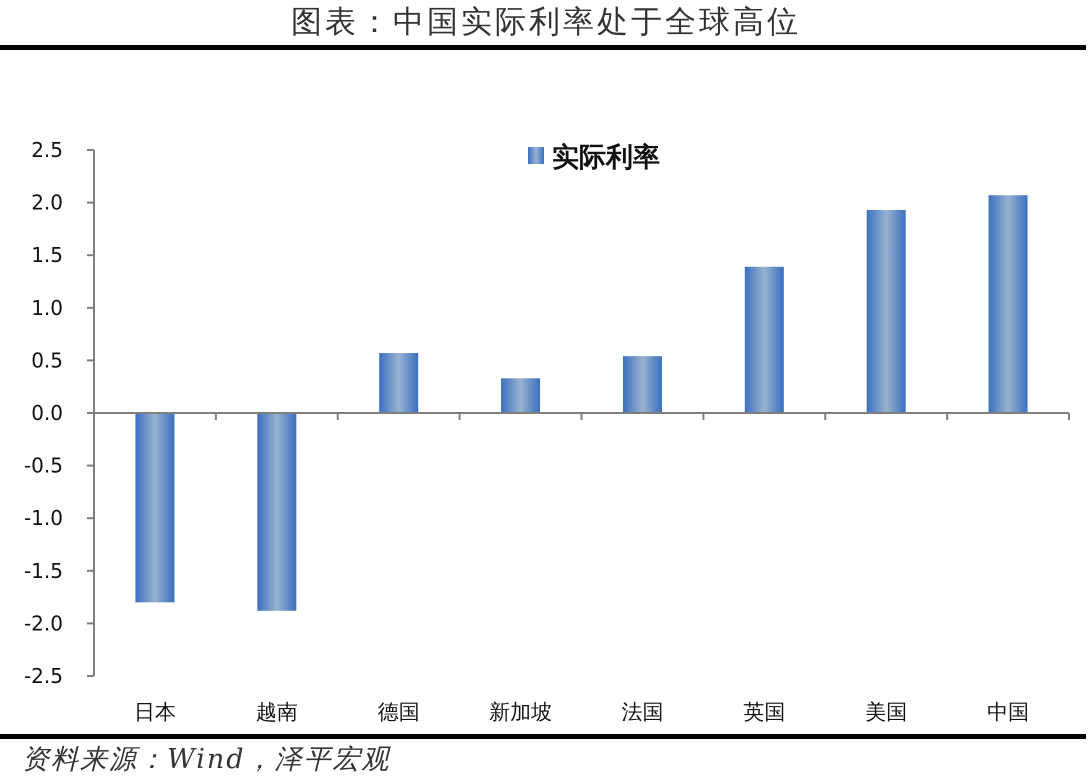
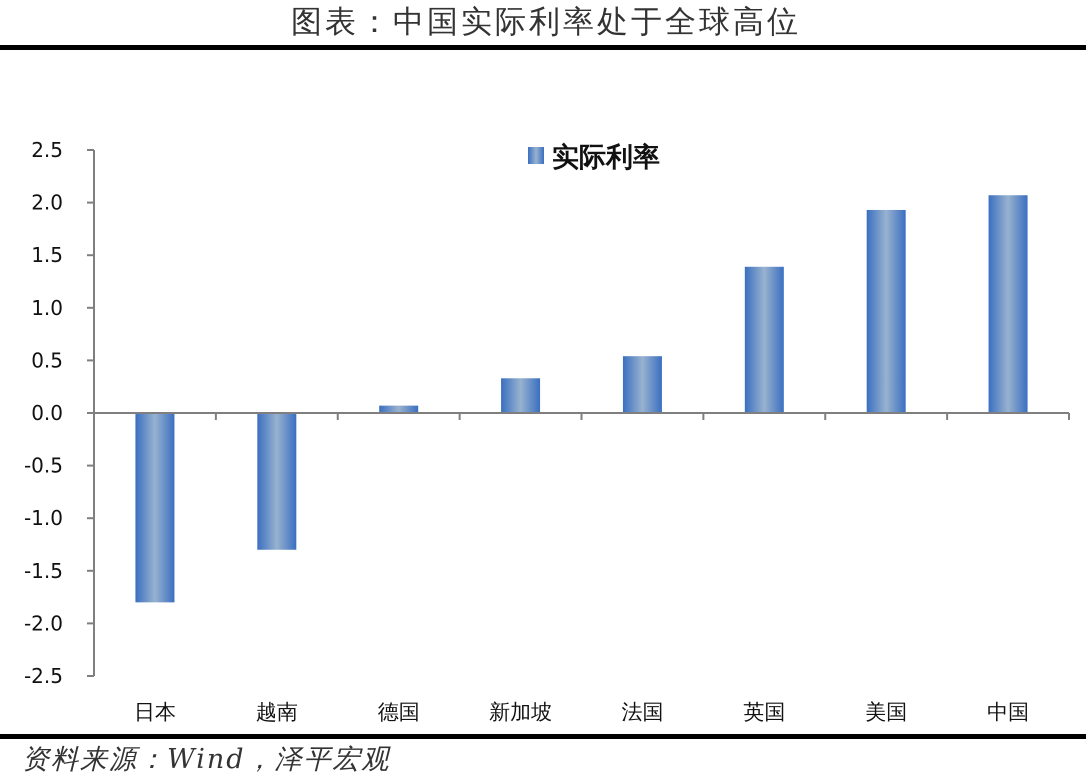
越南: -1.88 -> -1.30
德国: 0.57 -> 0.07
